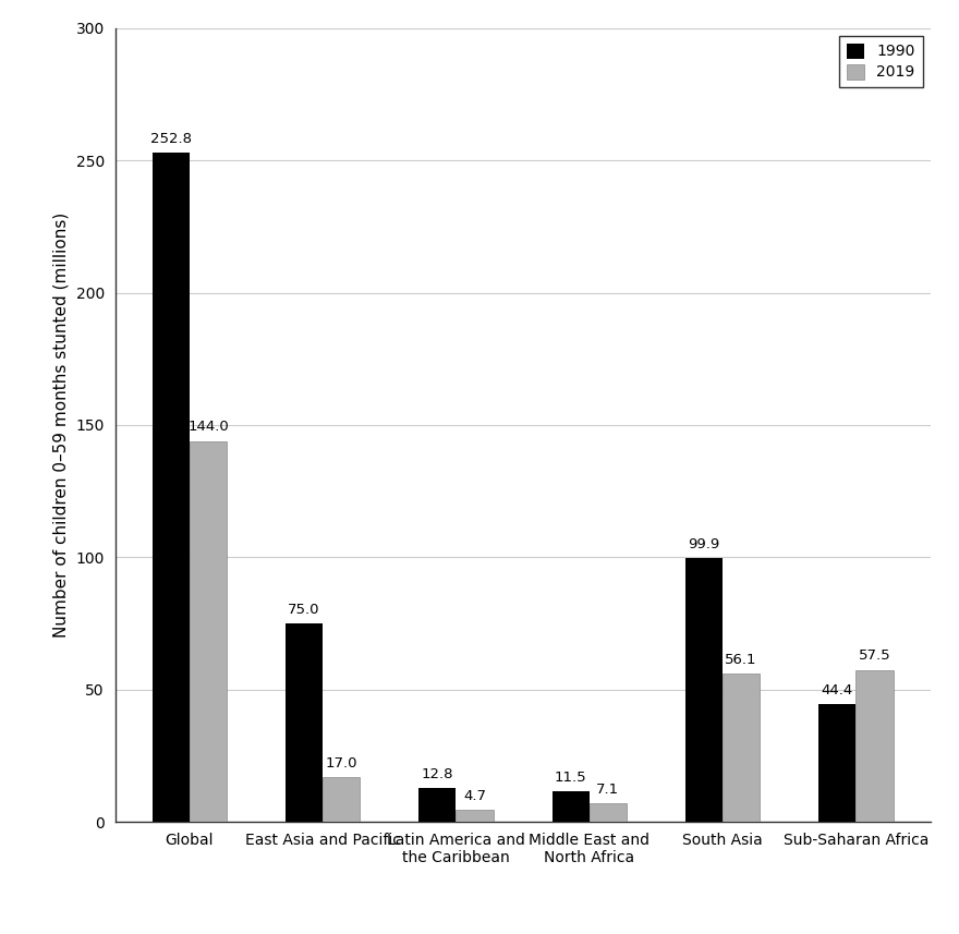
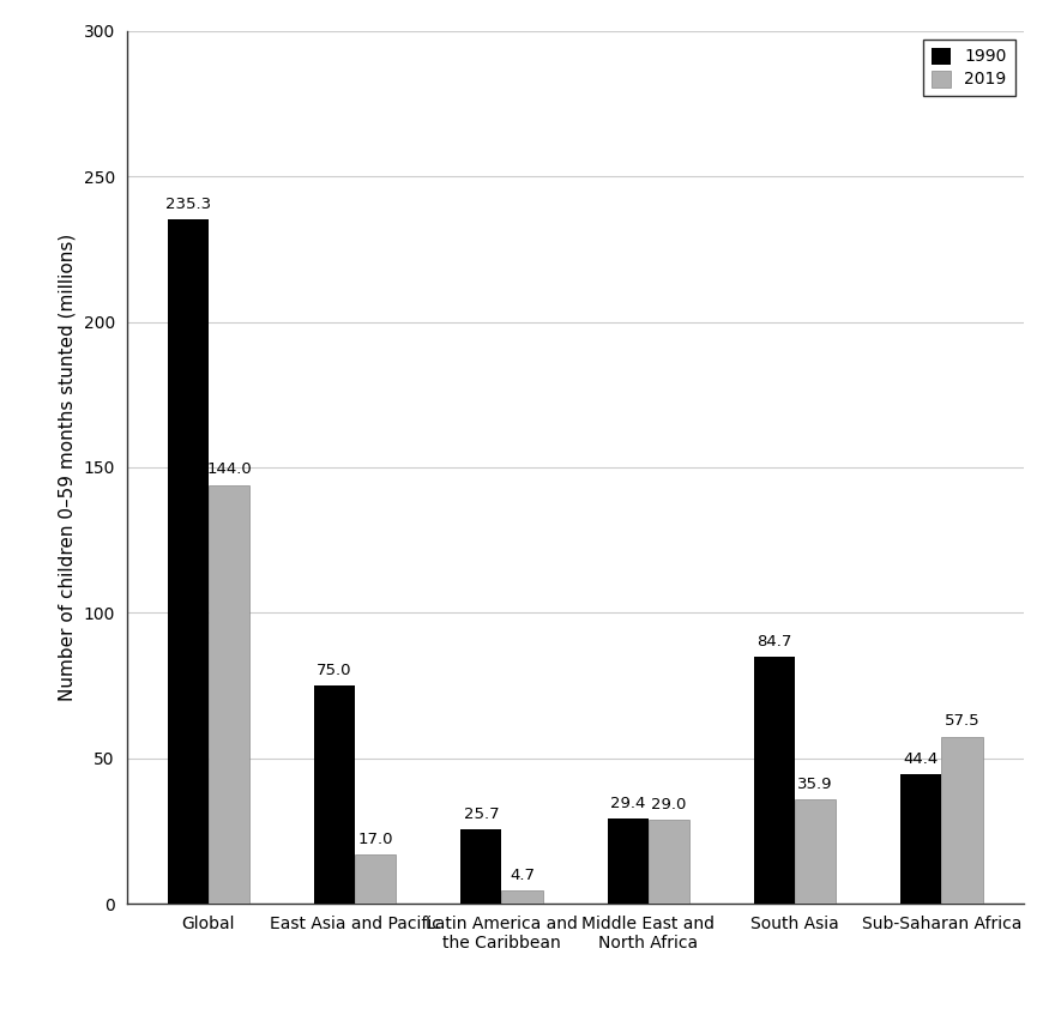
1990/Global: 252.8 -> 235.3
1990/Latin America and the Caribbean: 12.8 -> 25.7
1990/Middle East and North Africa: 11.5 -> 29.4
2019/Middle East and North Africa: 7.1 -> 29.0
1990/South Asia: 99.9 -> 84.7
2019/South Asia: 56.1 -> 35.9
